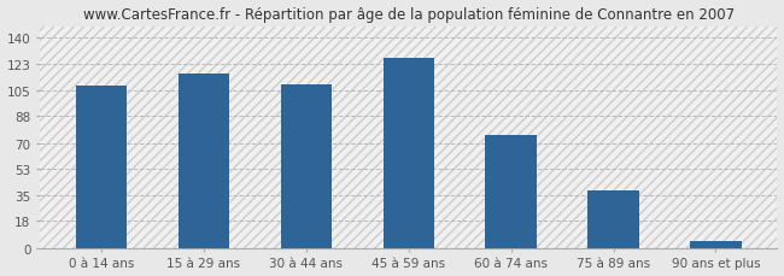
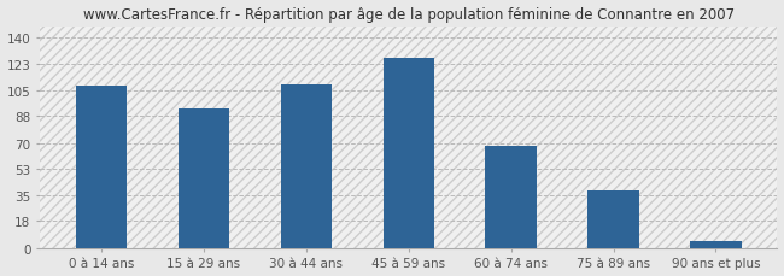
15 à 29 ans: 116 -> 93
60 à 74 ans: 75 -> 68
